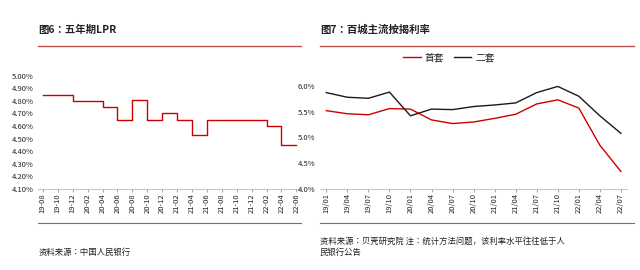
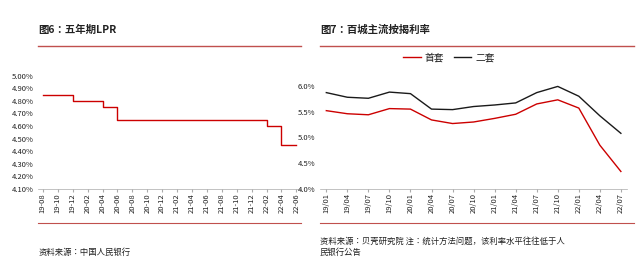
20-08: 4.81% -> 4.65%
20-12: 4.70% -> 4.65%
21-04: 4.53% -> 4.65%
二套/20/01: 5.42% -> 5.85%
